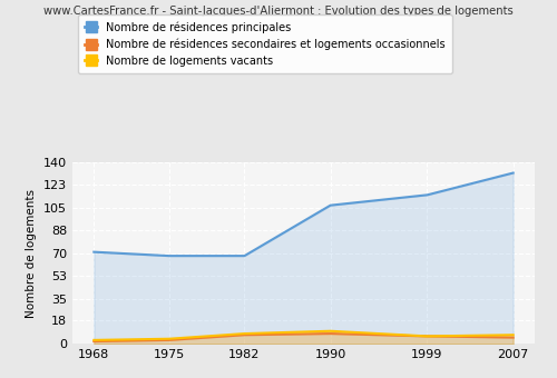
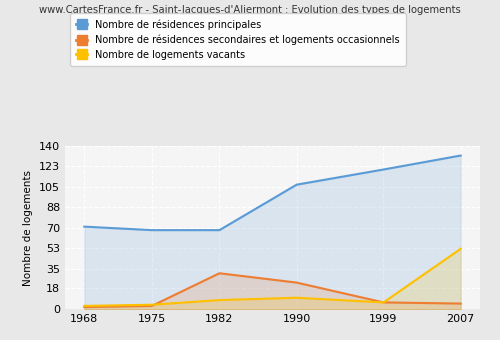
Nombre de résidences secondaires et logements occasionnels/1982: 7 -> 31
Nombre de résidences secondaires et logements occasionnels/1990: 8 -> 23
Nombre de résidences principales/1999: 115 -> 120
Nombre de logements vacants/2007: 7 -> 52
